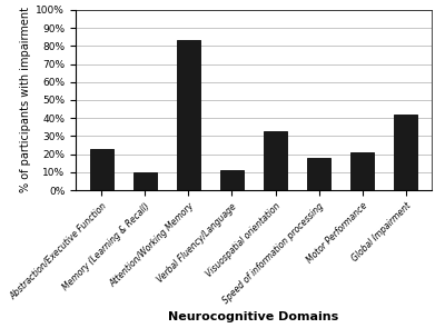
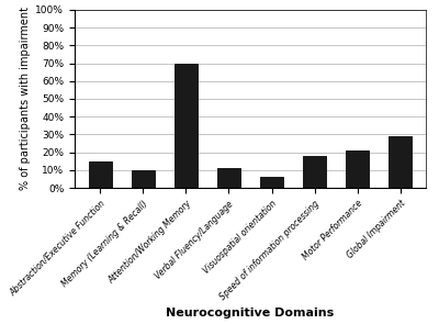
Abstraction/Executive Function: 23% -> 15%
Attention/Working Memory: 83% -> 70%
Visuospatial orientation: 33% -> 6%
Global Impairment: 42% -> 29%
